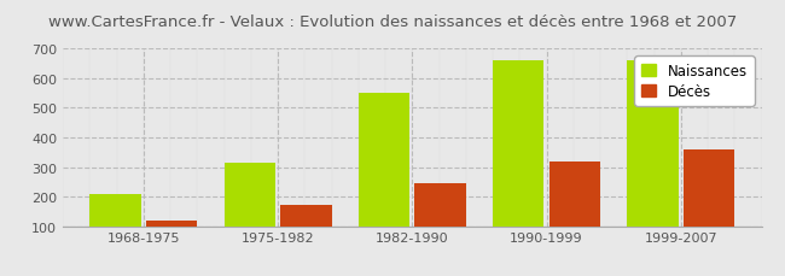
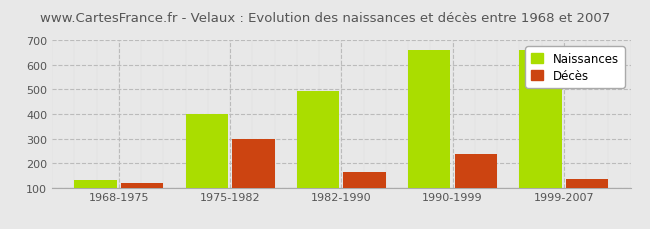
Naissances/1968-1975: 210 -> 130
Naissances/1975-1982: 315 -> 400
Décès/1975-1982: 170 -> 300
Naissances/1982-1990: 550 -> 495
Décès/1982-1990: 247 -> 165
Décès/1990-1999: 320 -> 235
Décès/1999-2007: 358 -> 135
